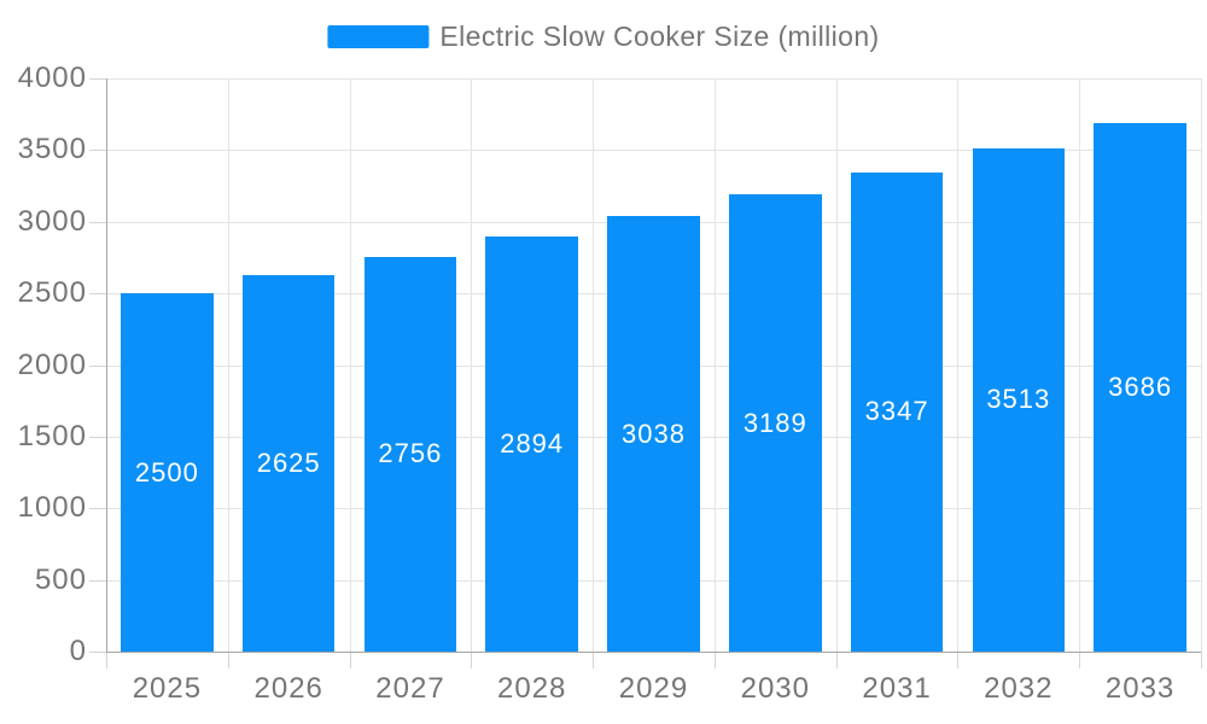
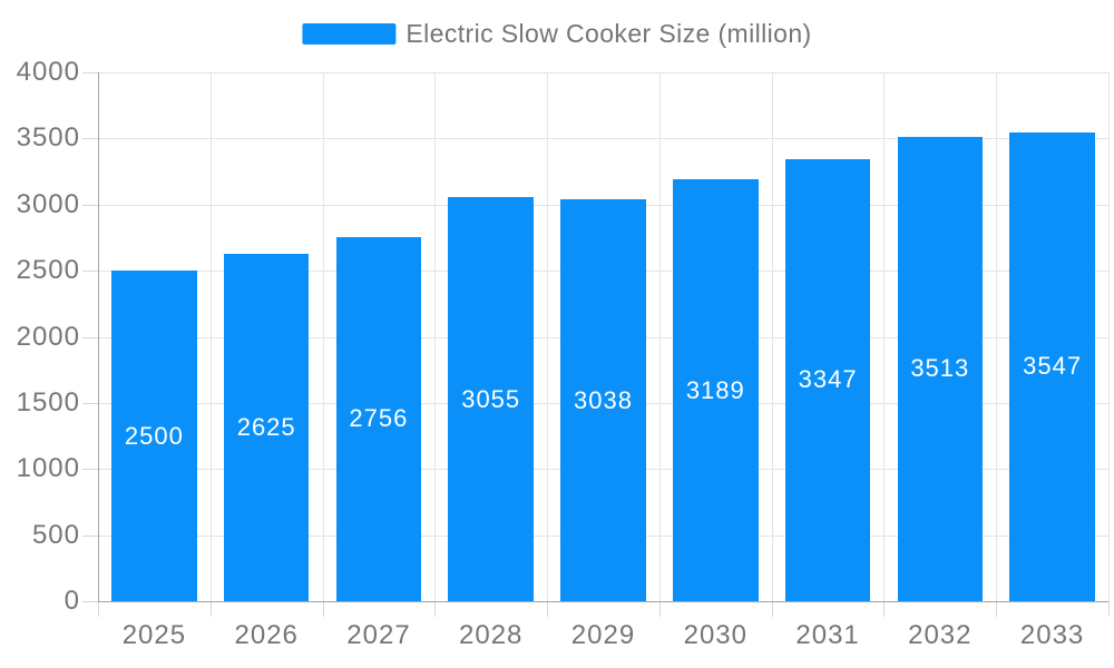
2028: 2894 -> 3055
2033: 3686 -> 3547
